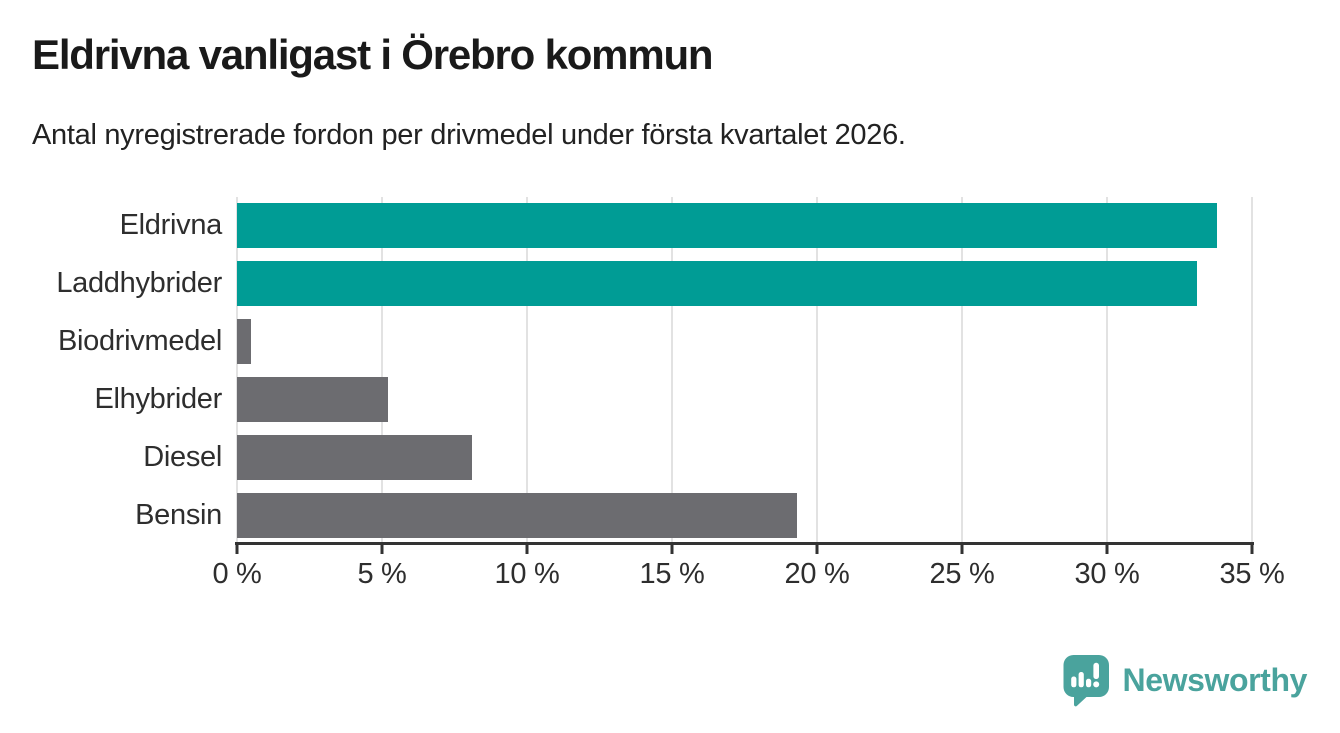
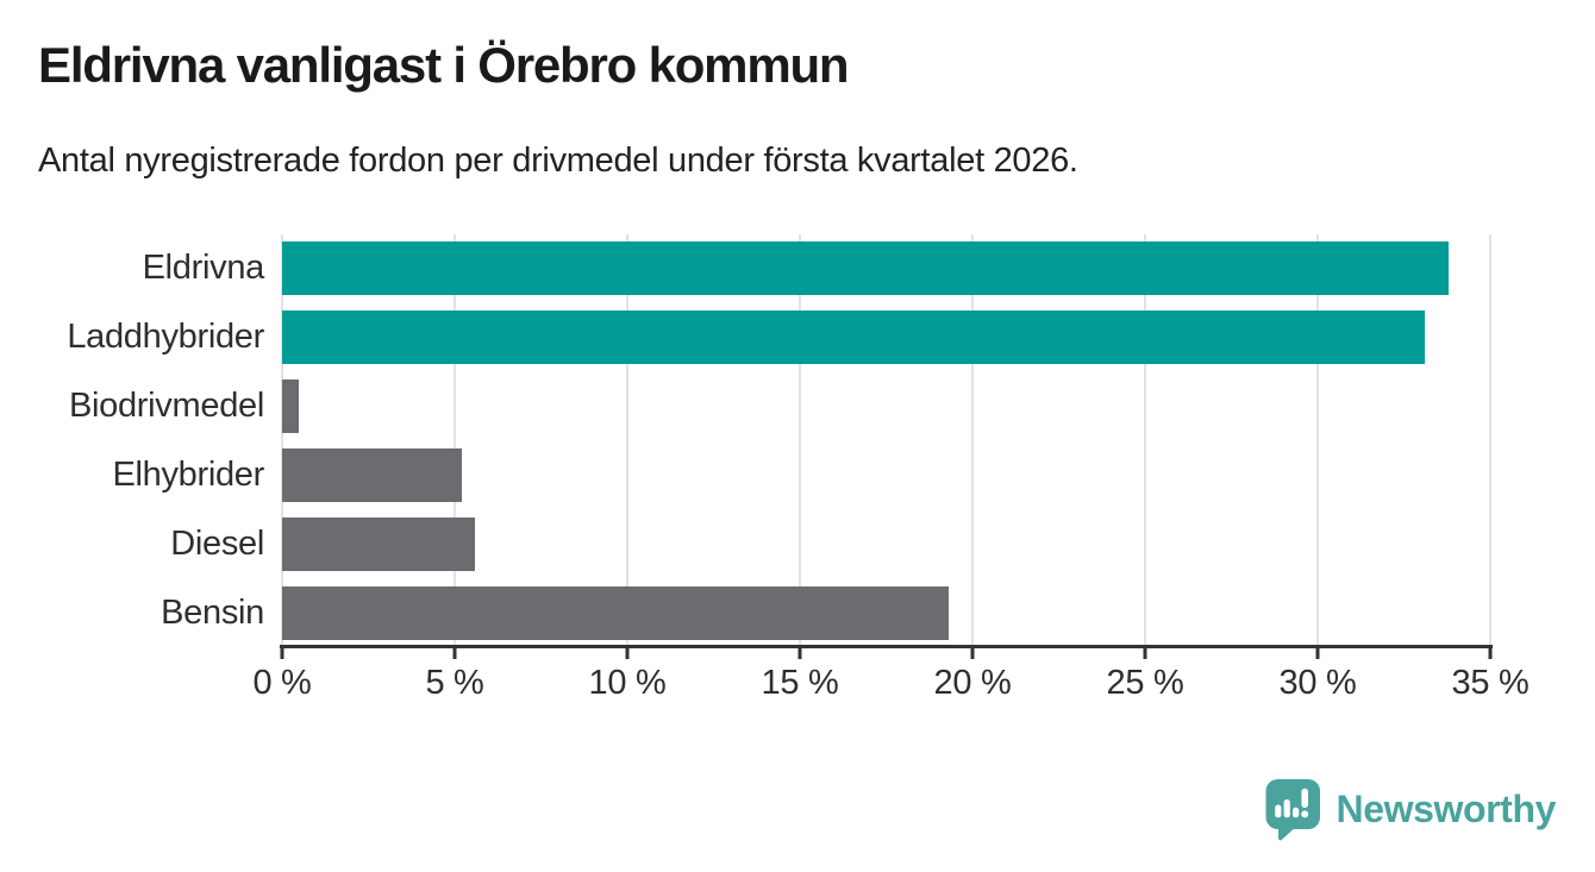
Diesel: 8.1% -> 5.6%
